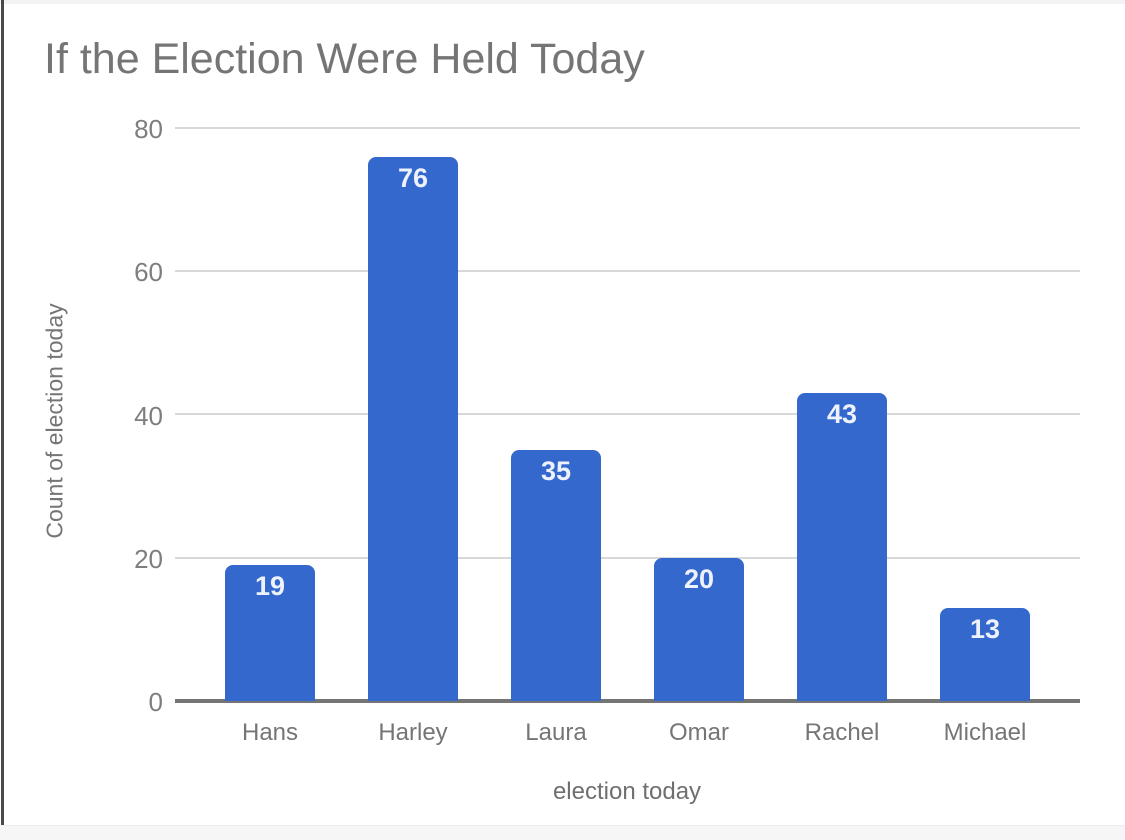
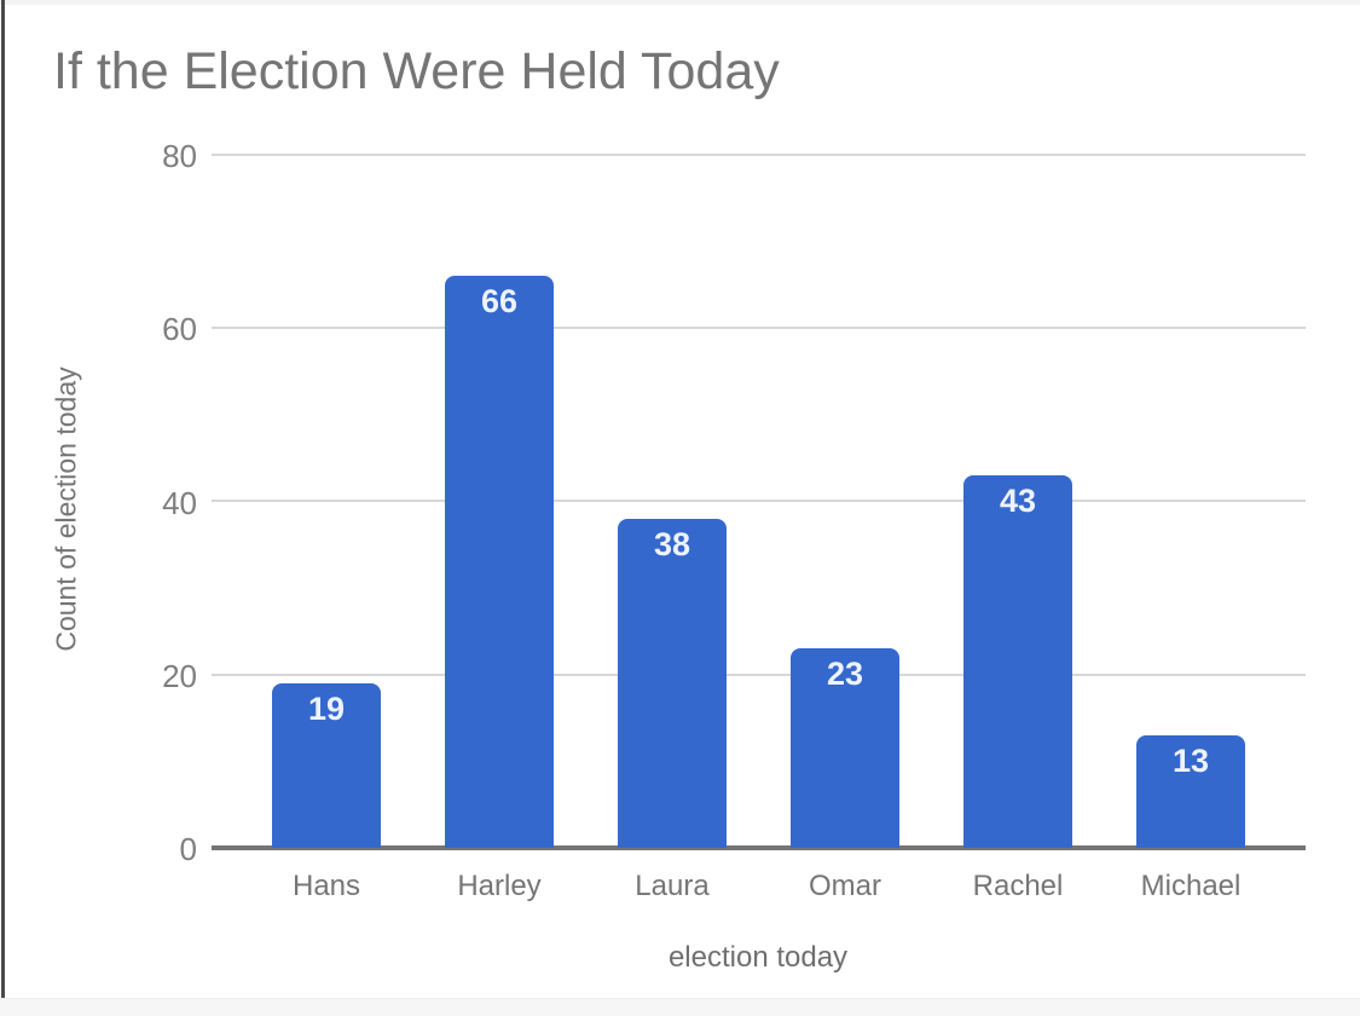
Harley: 76 -> 66
Laura: 35 -> 38
Omar: 20 -> 23
